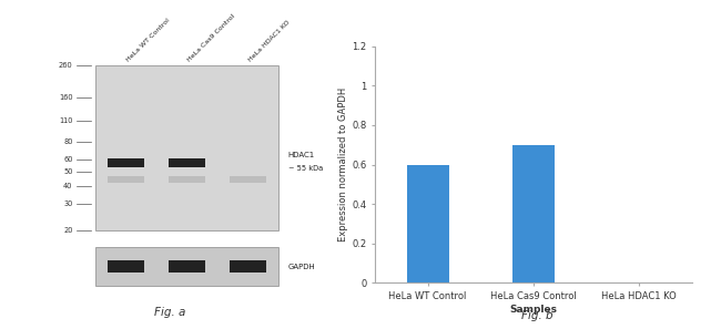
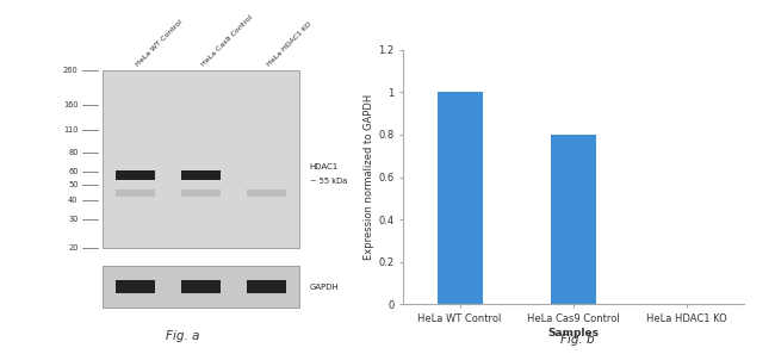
HeLa WT Control: 0.6 -> 1.0
HeLa Cas9 Control: 0.7 -> 0.8
